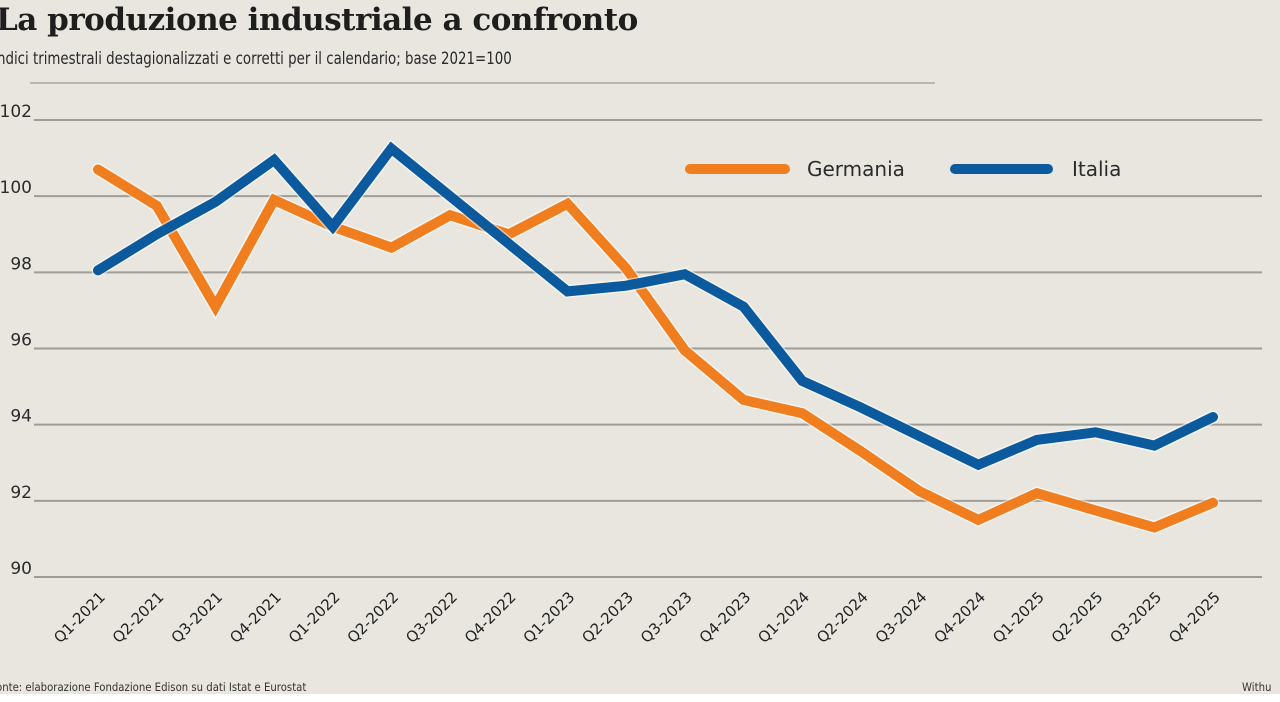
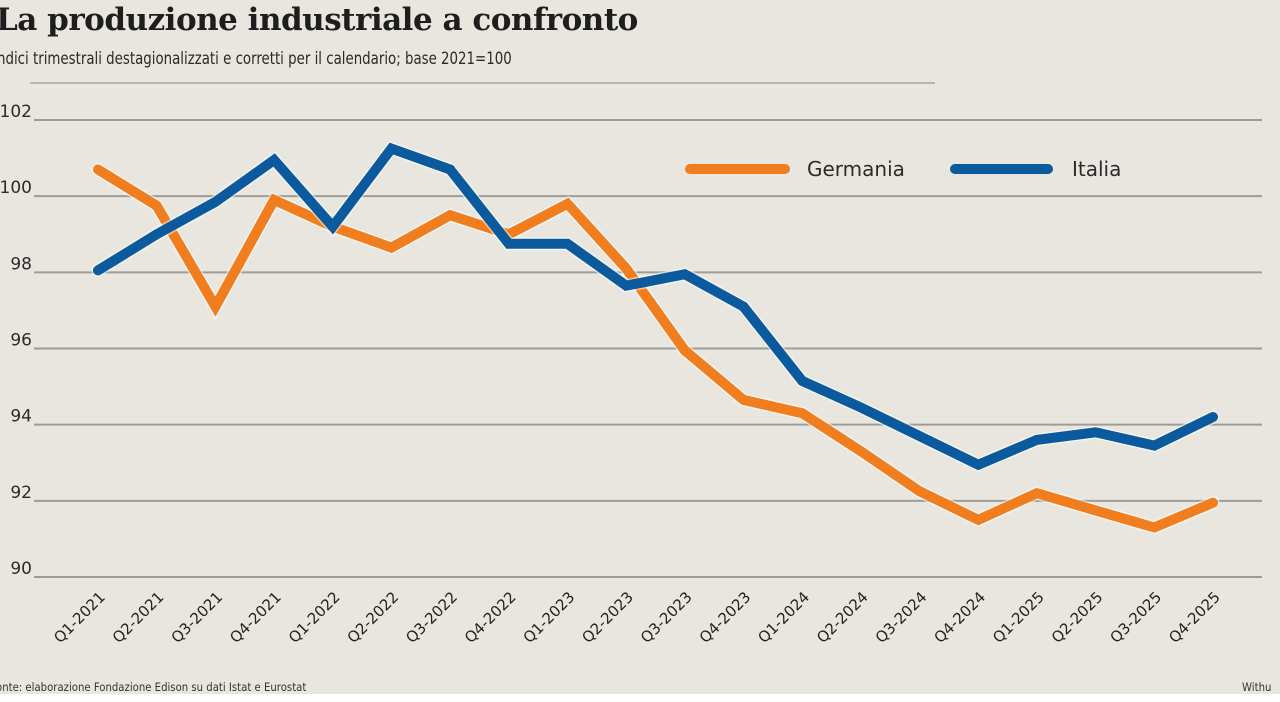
Italia/Q3-2022: 100.0 -> 100.7
Italia/Q1-2023: 97.5 -> 98.8
